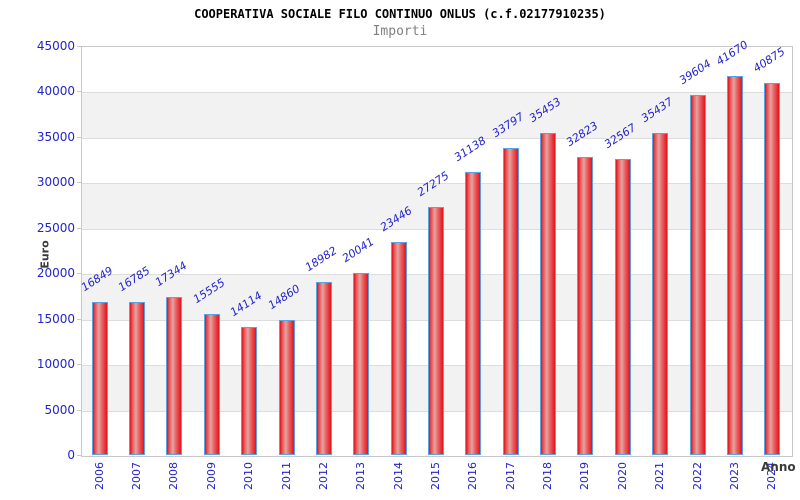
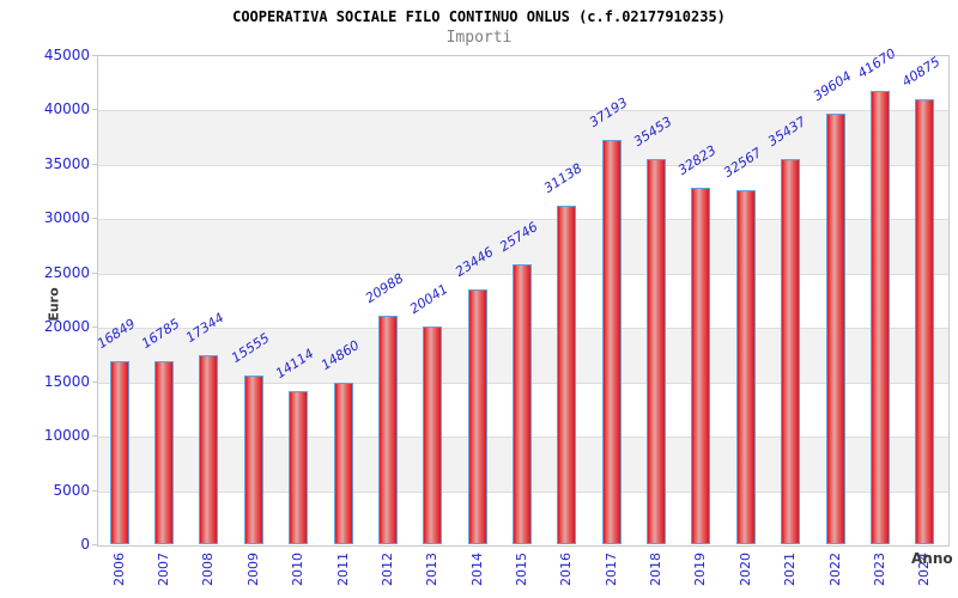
2012: 18982 -> 20988
2015: 27275 -> 25746
2017: 33797 -> 37193
